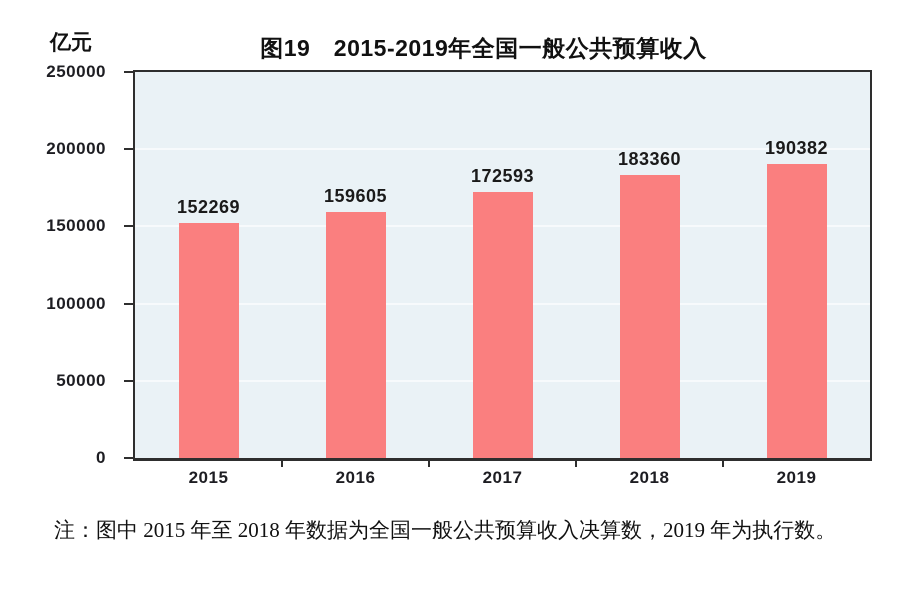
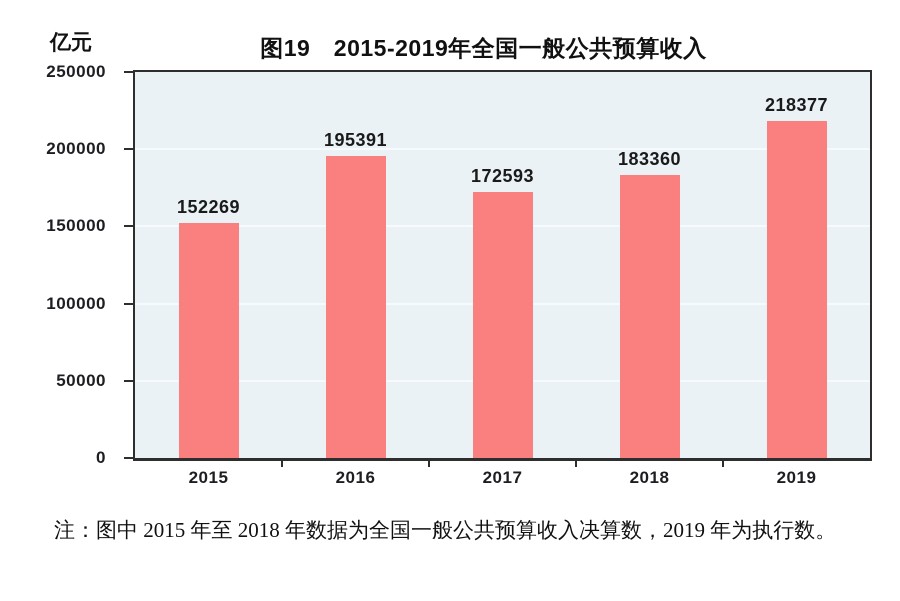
2016: 159605 -> 195391
2019: 190382 -> 218377
